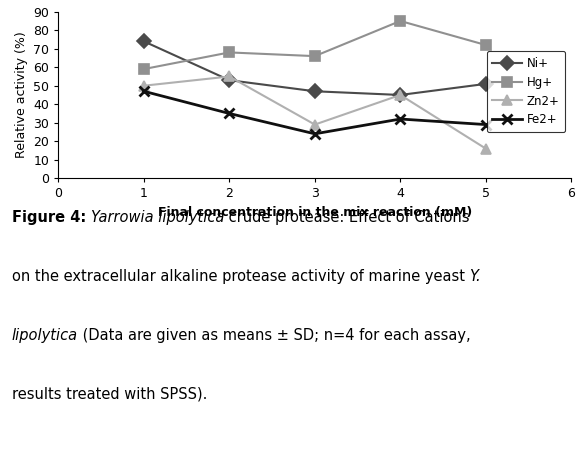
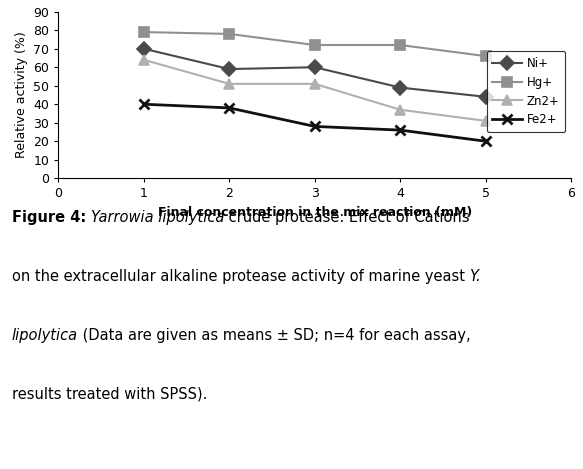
Ni+/1: 74 -> 70
Hg+/1: 59 -> 79
Zn2+/1: 50 -> 64
Fe2+/1: 47 -> 40
Ni+/2: 53 -> 59
Hg+/2: 68 -> 78
Zn2+/2: 55 -> 51
Fe2+/2: 35 -> 38
Ni+/3: 47 -> 60
Hg+/3: 66 -> 72
Zn2+/3: 29 -> 51
Fe2+/3: 24 -> 28
Ni+/4: 45 -> 49
Hg+/4: 85 -> 72
Zn2+/4: 45 -> 37
Fe2+/4: 32 -> 26
Ni+/5: 51 -> 44
Hg+/5: 72 -> 66
Zn2+/5: 16 -> 31
Fe2+/5: 29 -> 20
